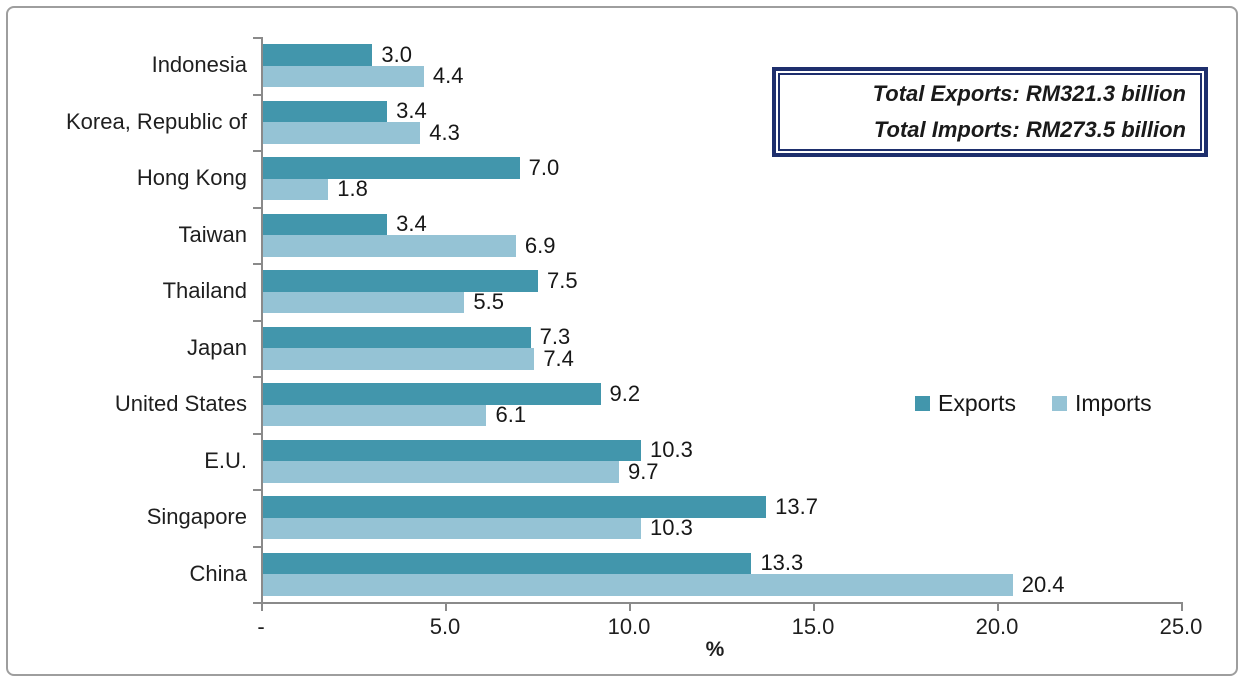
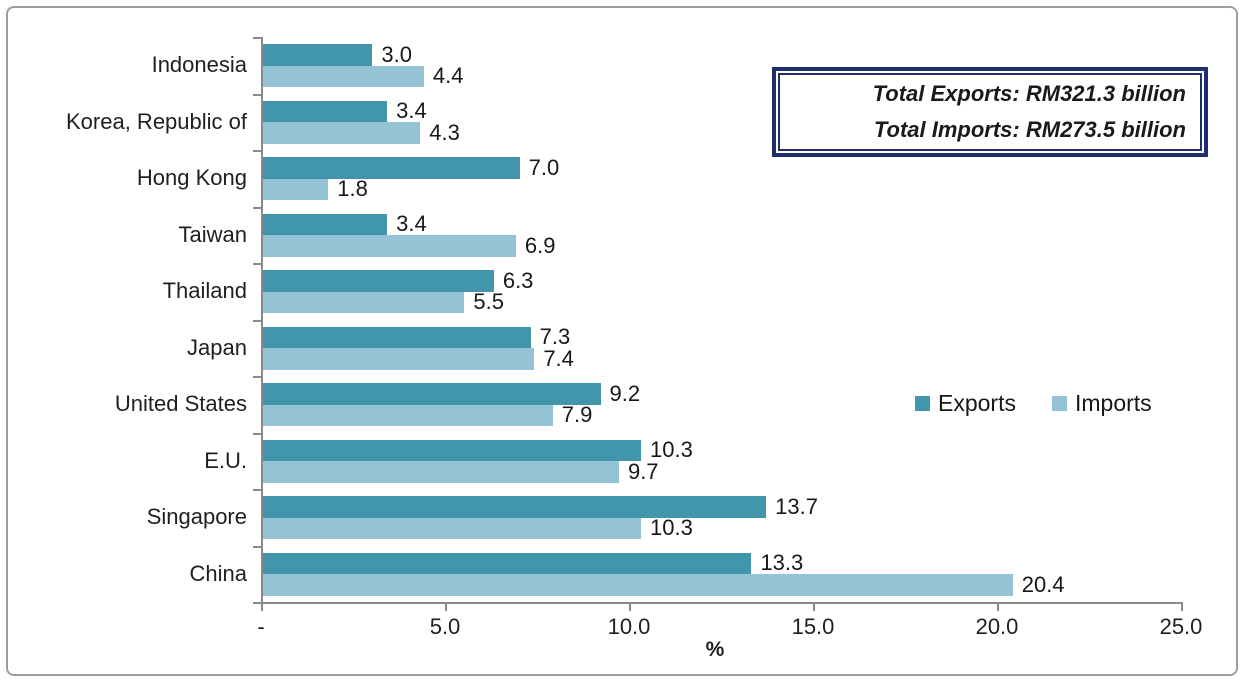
Exports/Thailand: 7.5 -> 6.3
Imports/United States: 6.1 -> 7.9
